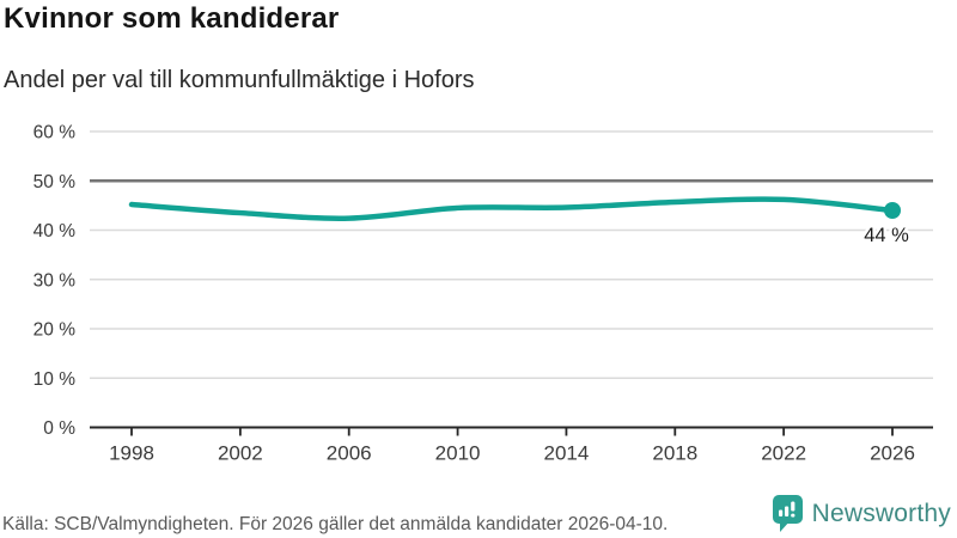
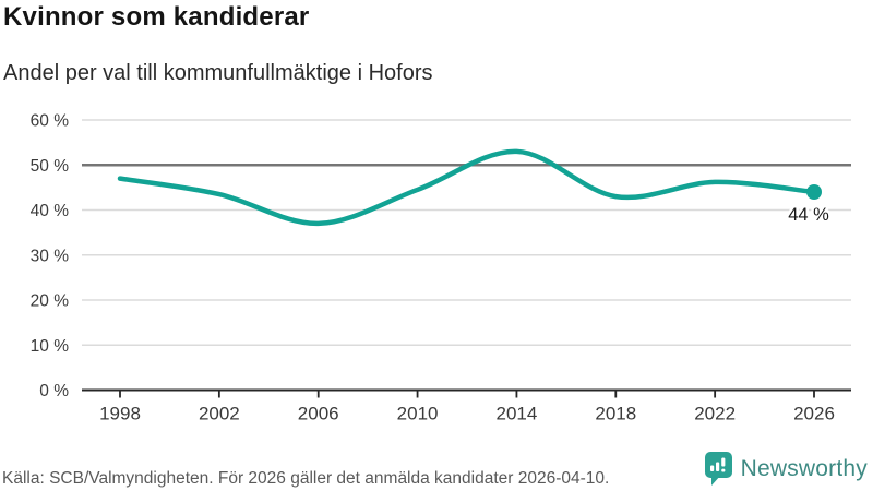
1998: 45% -> 47%
2006: 42% -> 37%
2014: 45% -> 53%
2018: 46% -> 43%
